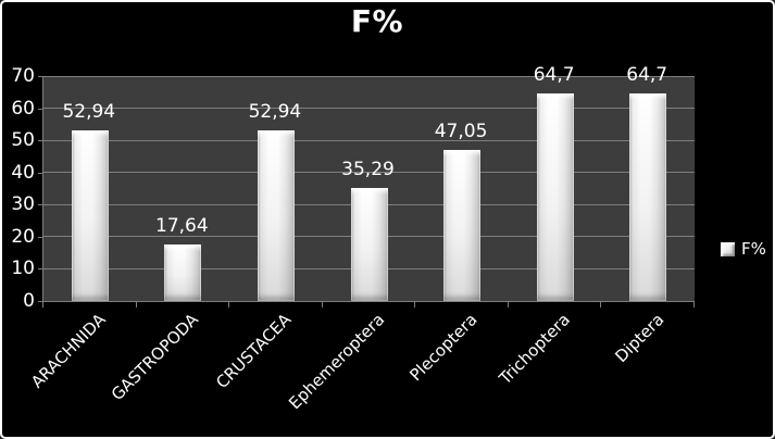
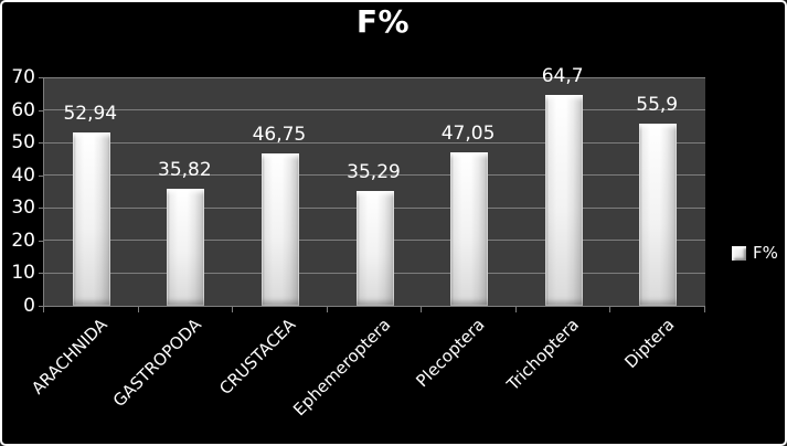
GASTROPODA: 17,64 -> 35,82
CRUSTACEA: 52,94 -> 46,75
Diptera: 64,7 -> 55,9
